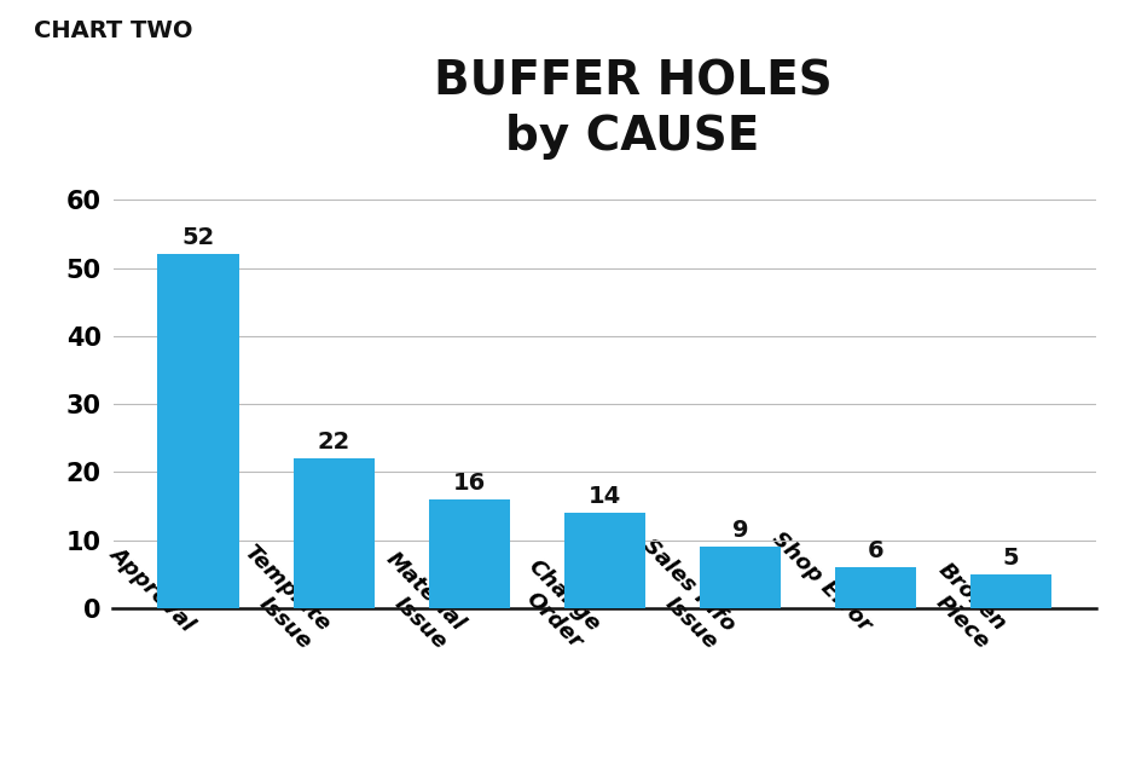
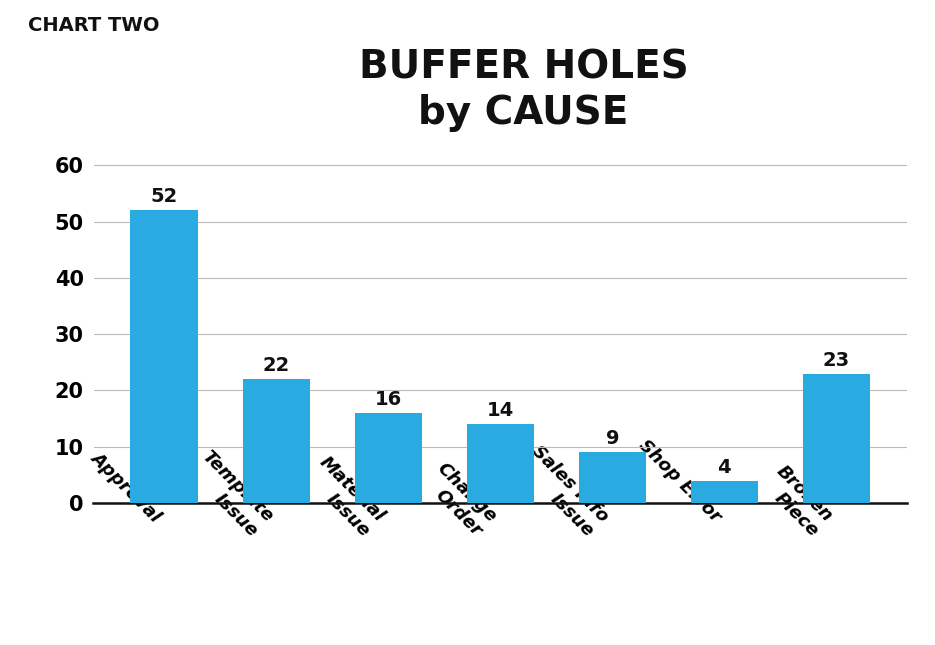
Shop Error: 6 -> 4
Broken Piece: 5 -> 23
